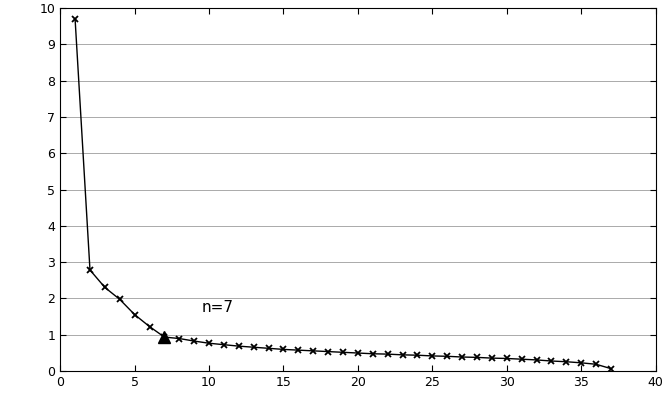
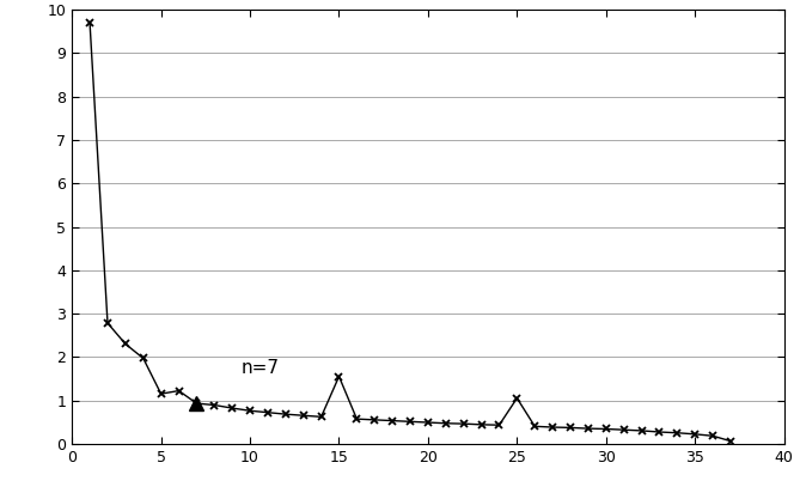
5: 1.55 -> 1.15
15: 0.59 -> 1.55
25: 0.41 -> 1.05
